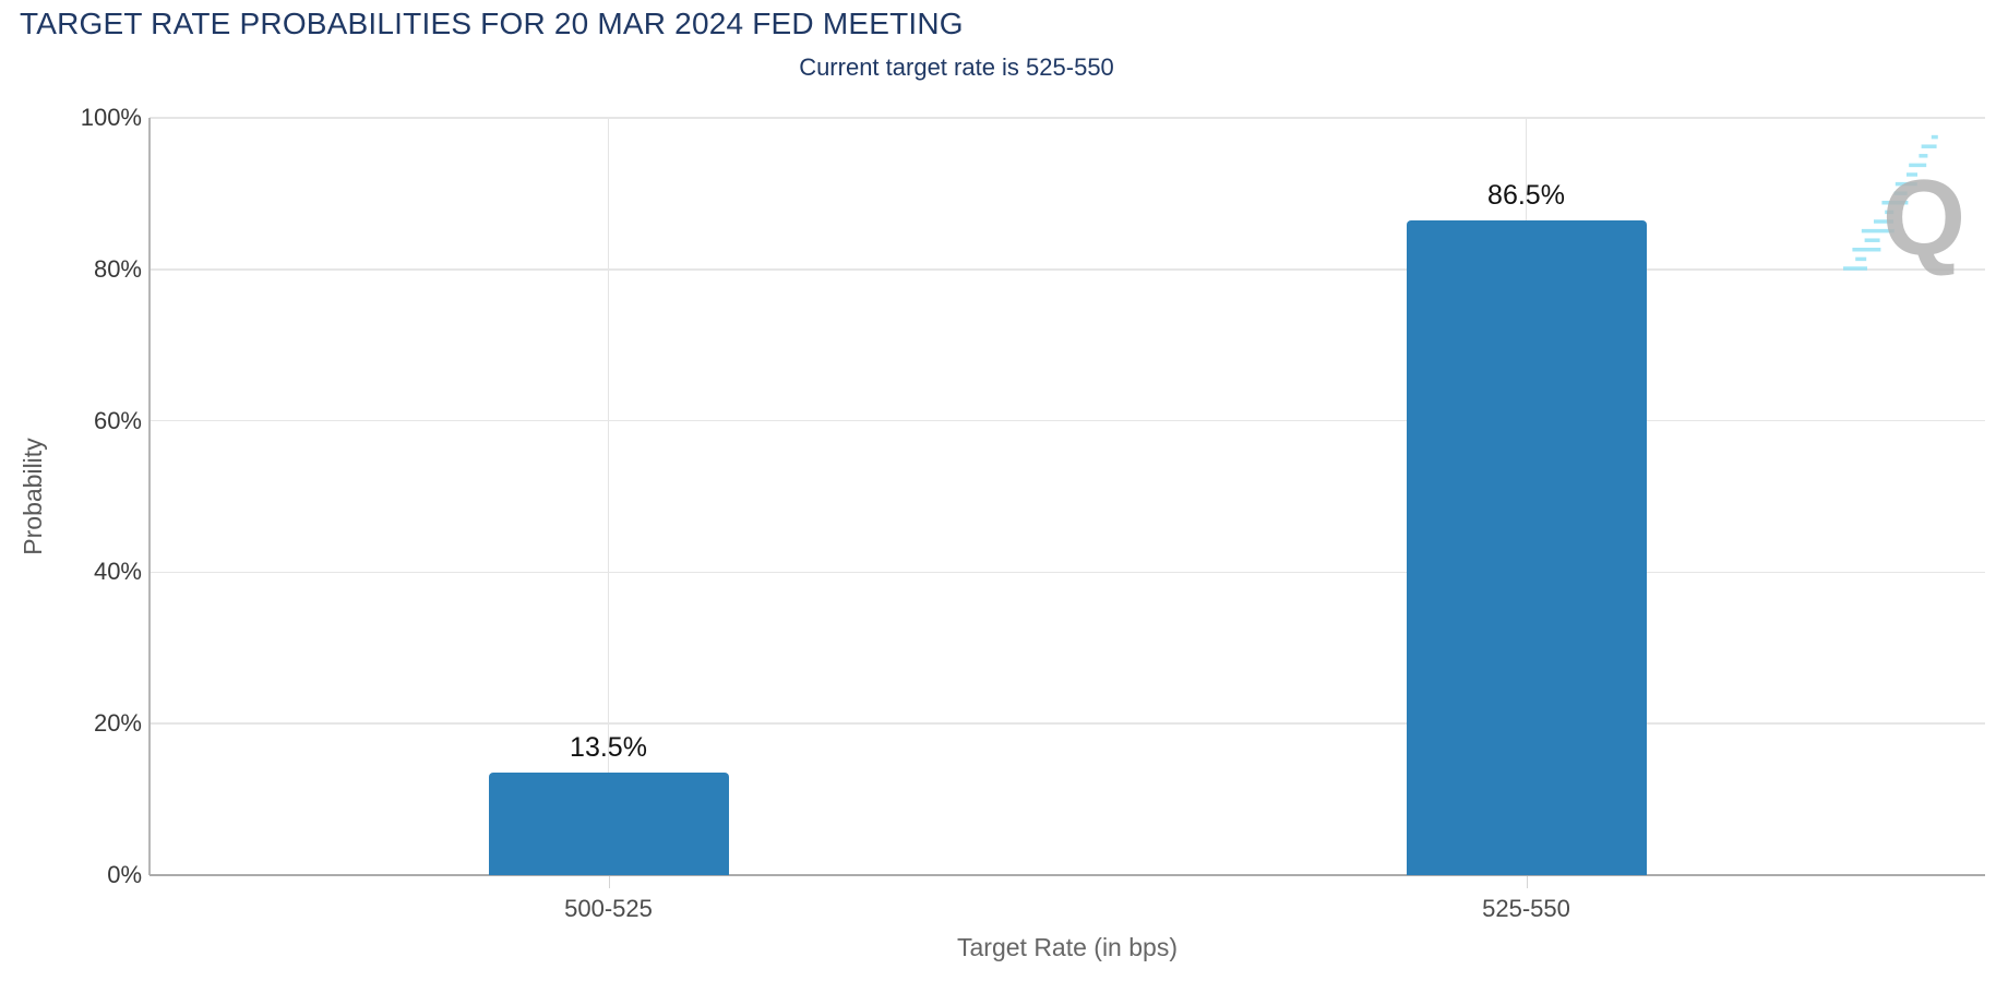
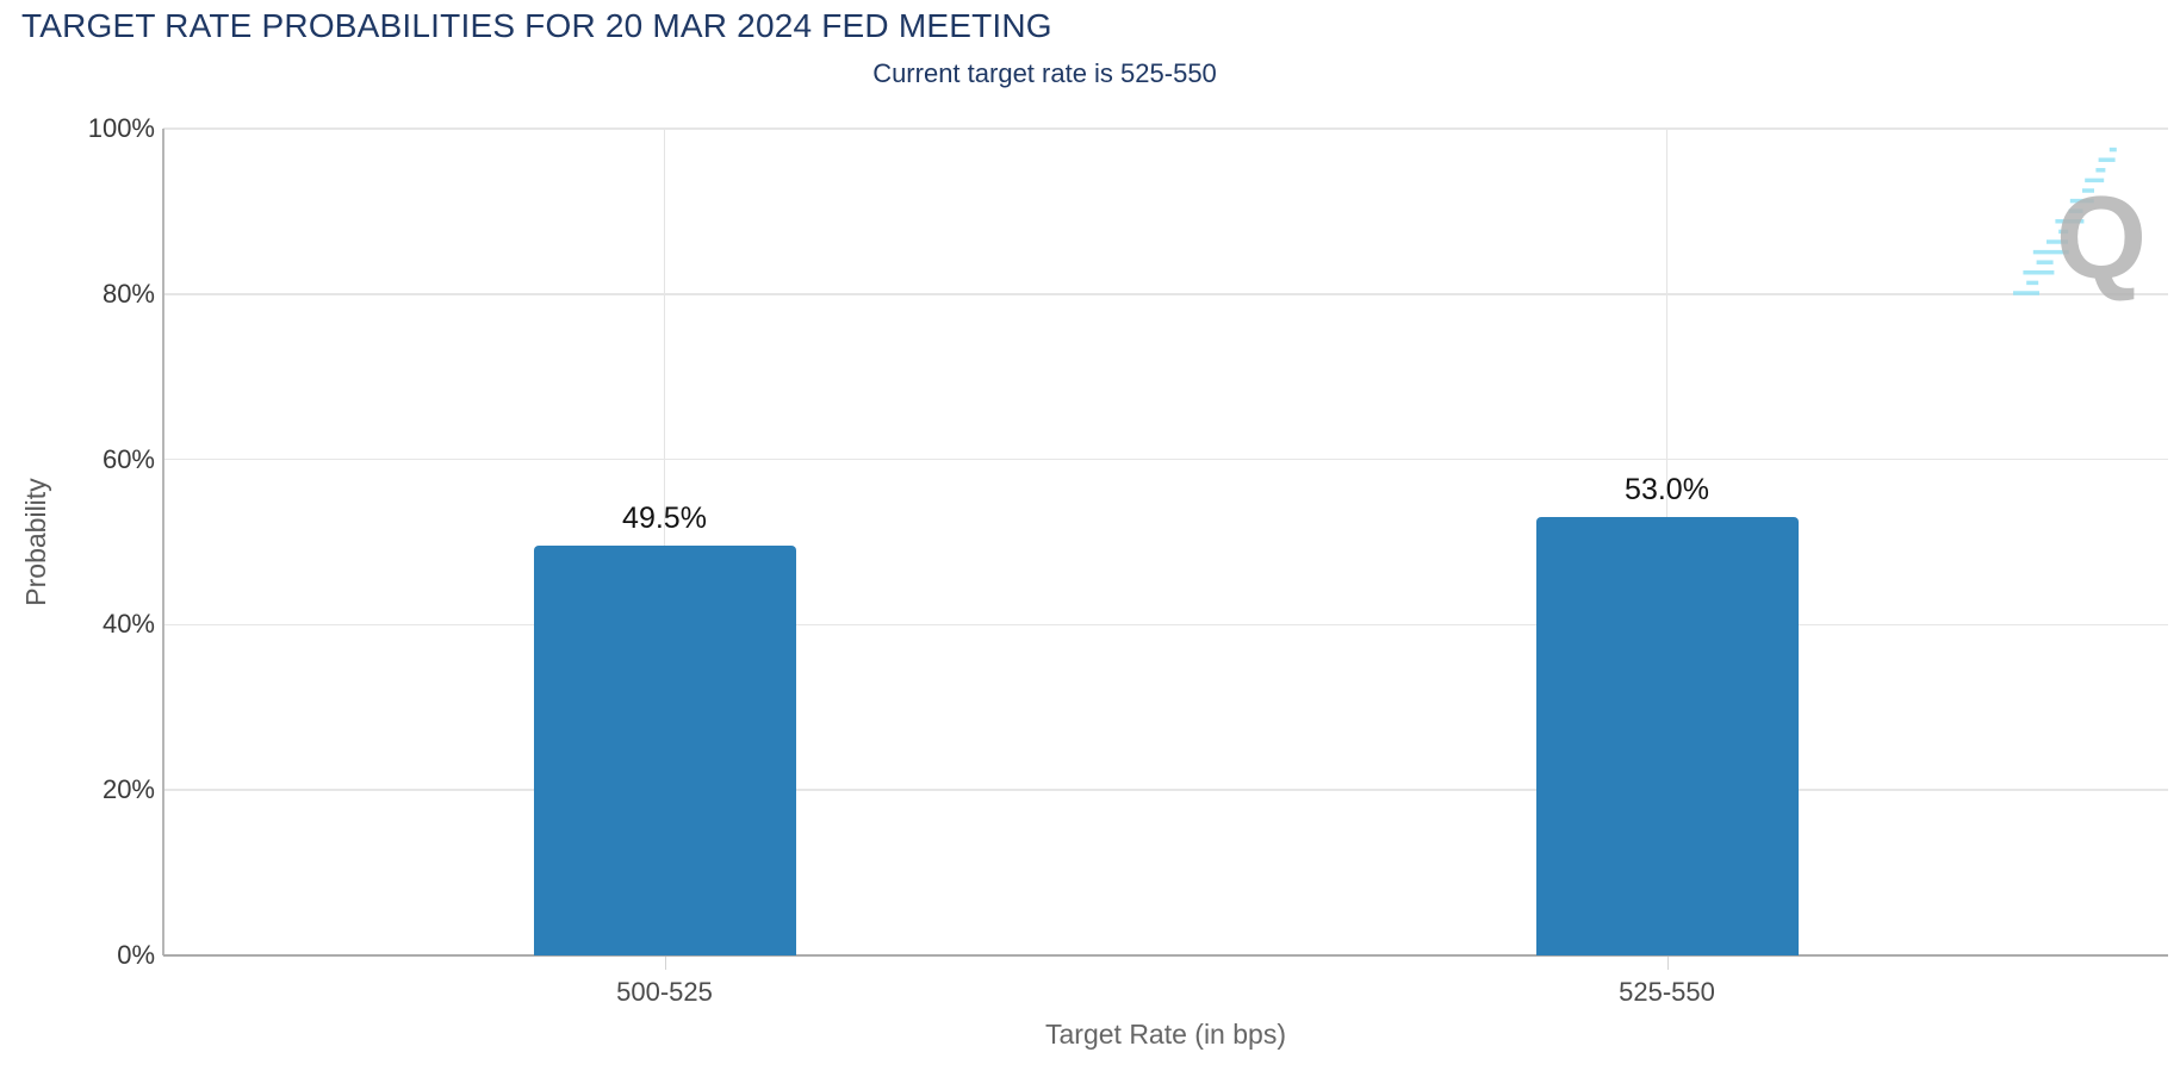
500-525: 13.5% -> 49.5%
525-550: 86.5% -> 53.0%
